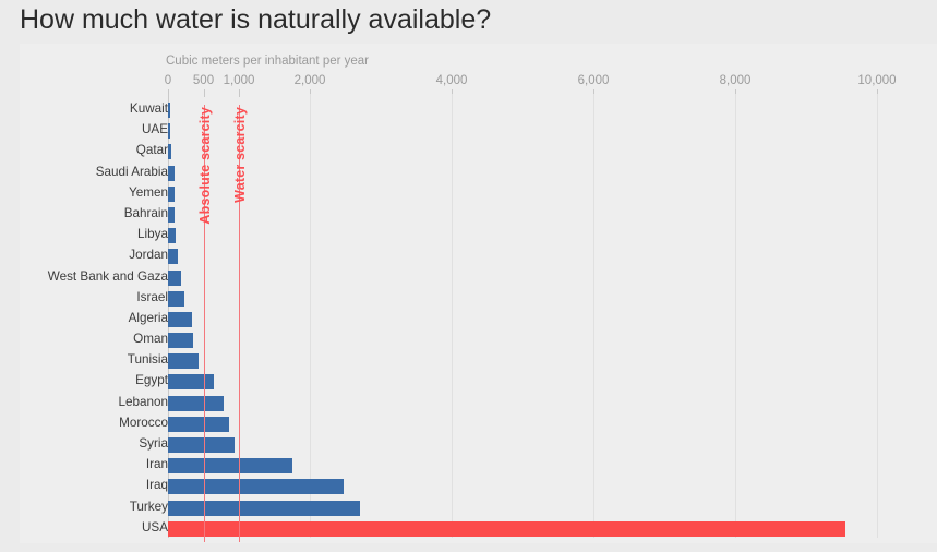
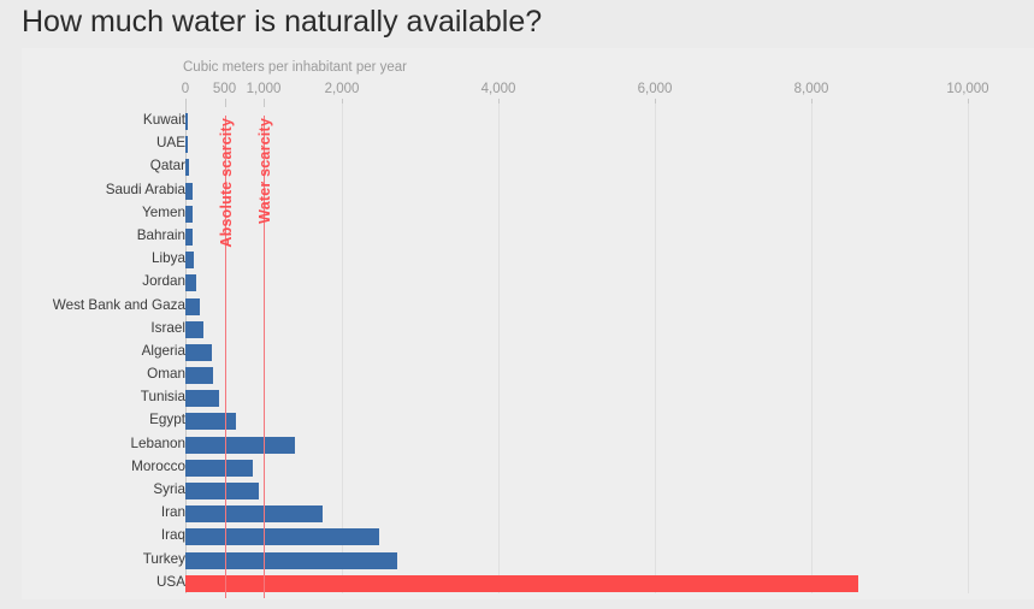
Lebanon: 800 -> 1400
USA: 9600 -> 8600
